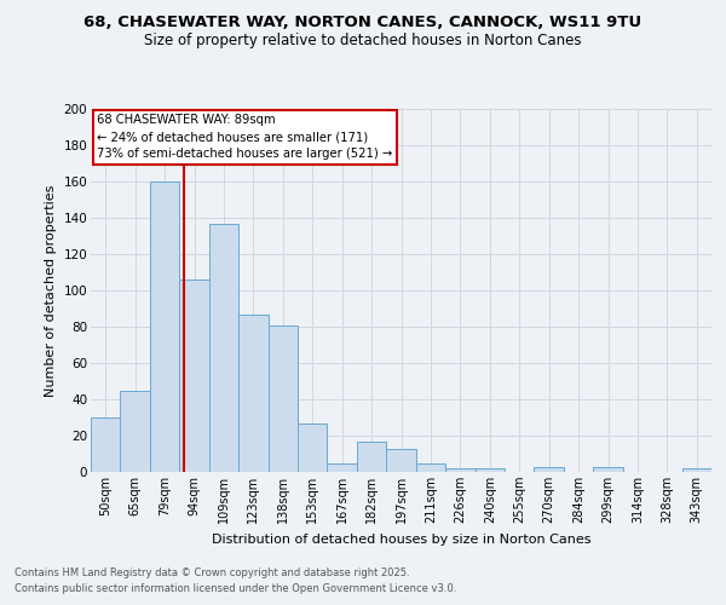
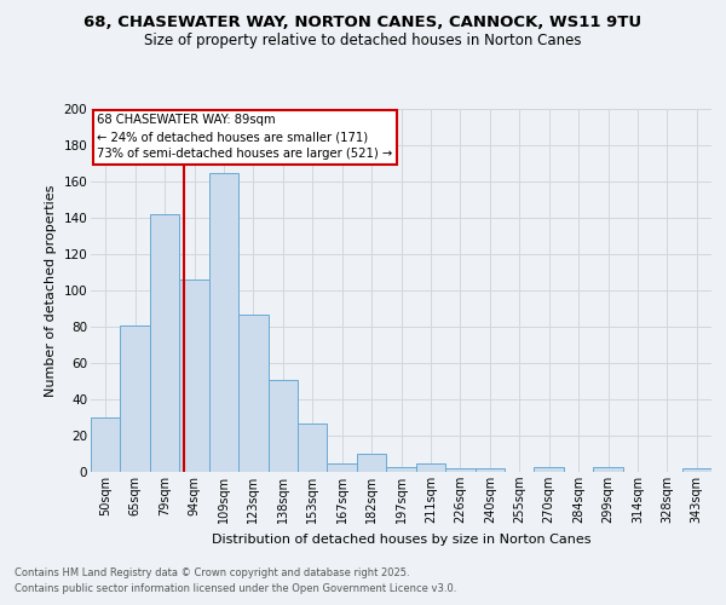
65sqm: 45 -> 81
79sqm: 160 -> 142
109sqm: 137 -> 165
138sqm: 81 -> 51
182sqm: 17 -> 10
197sqm: 13 -> 3
